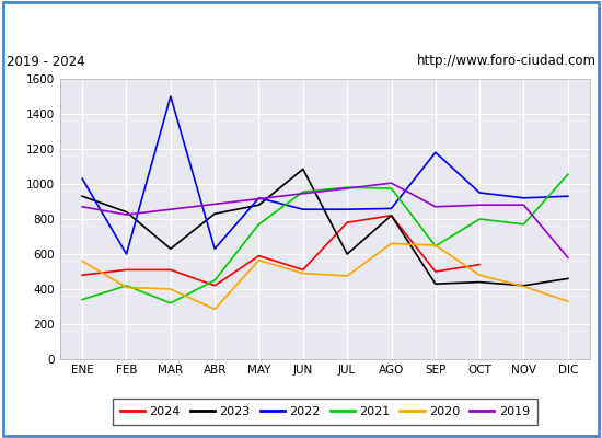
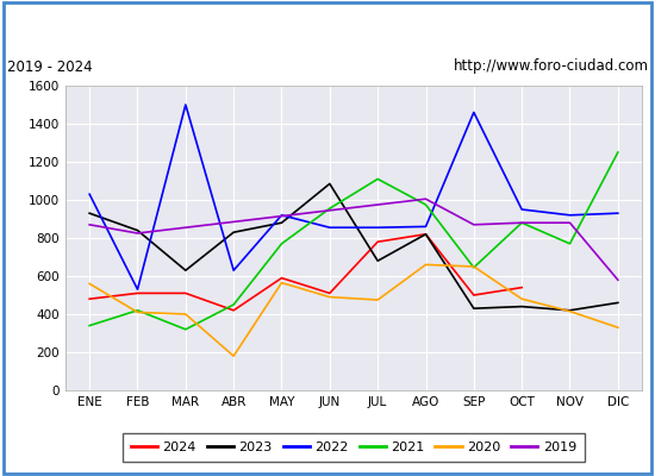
2022/FEB: 600 -> 530
2020/ABR: 280 -> 180
2023/JUL: 600 -> 680
2021/JUL: 980 -> 1110
2022/SEP: 1180 -> 1460
2021/OCT: 800 -> 880
2021/DIC: 1060 -> 1250
